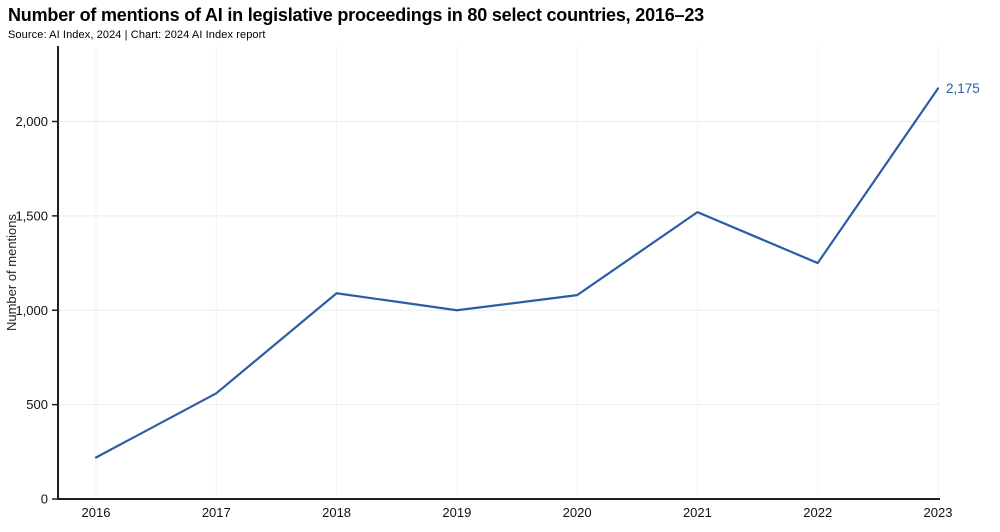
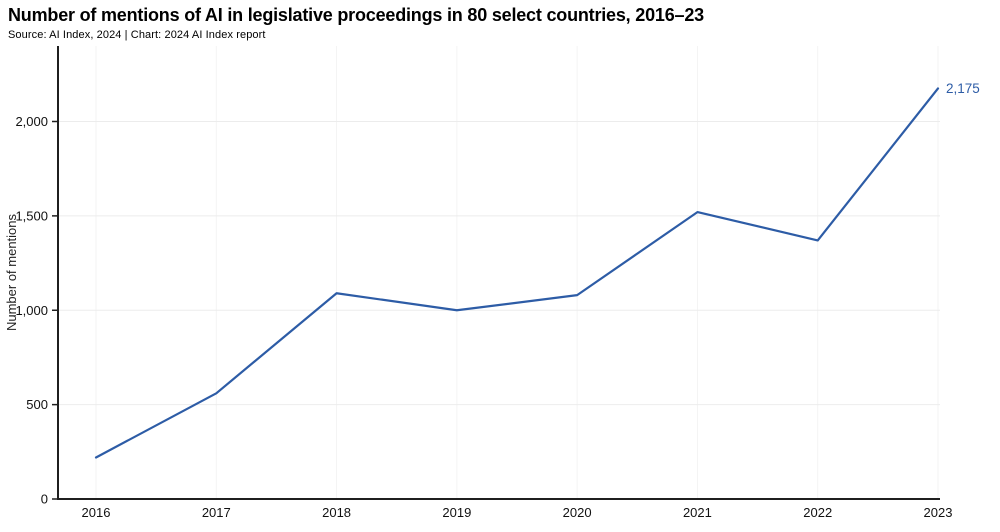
2022: 1250 -> 1370
